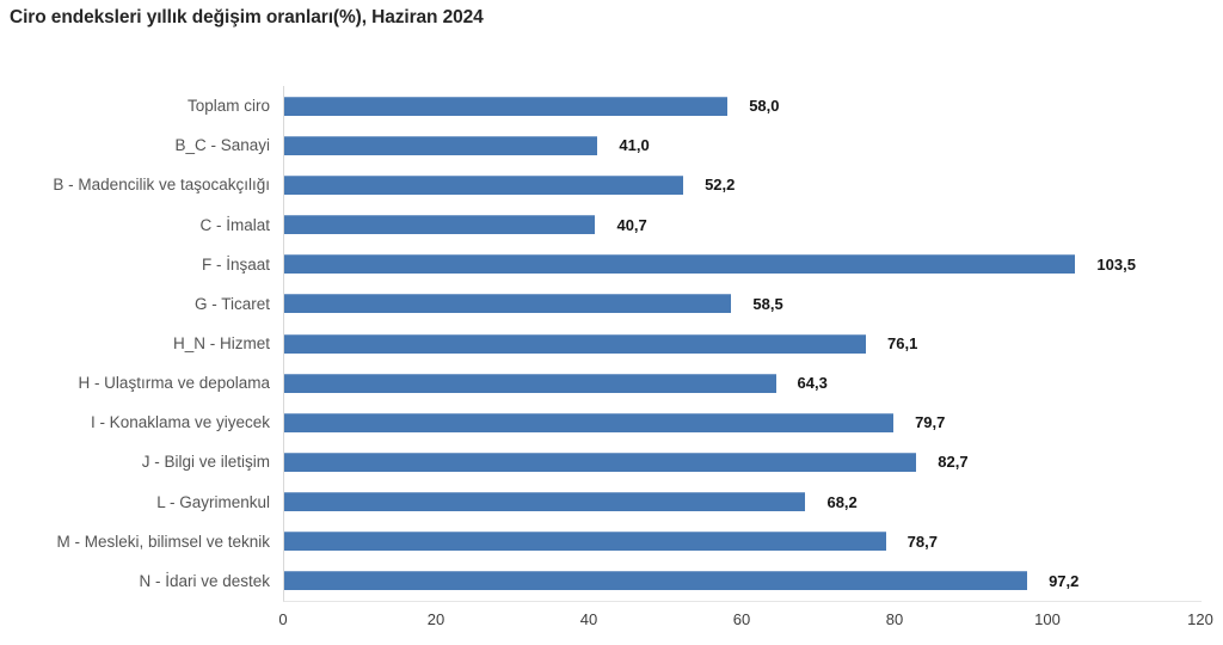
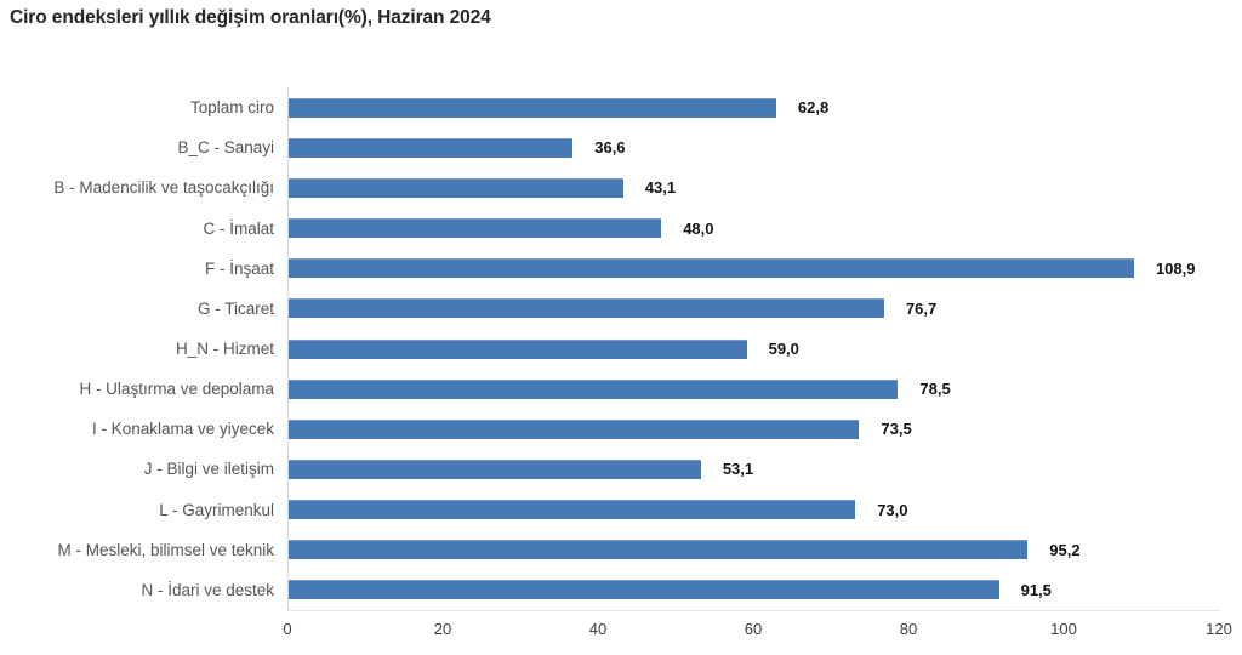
Toplam ciro: 58,0 -> 62,8
B_C - Sanayi: 41,0 -> 36,6
B - Madencilik ve taşocakçılığı: 52,2 -> 43,1
C - İmalat: 40,7 -> 48,0
F - İnşaat: 103,5 -> 108,9
G - Ticaret: 58,5 -> 76,7
H_N - Hizmet: 76,1 -> 59,0
H - Ulaştırma ve depolama: 64,3 -> 78,5
I - Konaklama ve yiyecek: 79,7 -> 73,5
J - Bilgi ve iletişim: 82,7 -> 53,1
L - Gayrimenkul: 68,2 -> 73,0
M - Mesleki, bilimsel ve teknik: 78,7 -> 95,2
N - İdari ve destek: 97,2 -> 91,5
